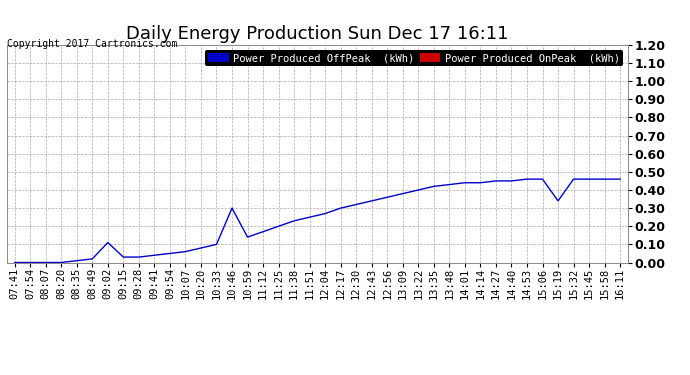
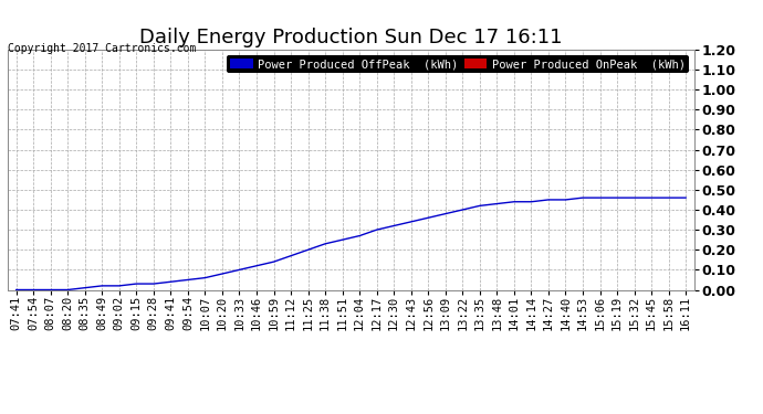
09:02: 0.11 -> 0.02
10:46: 0.30 -> 0.12
15:19: 0.34 -> 0.46
